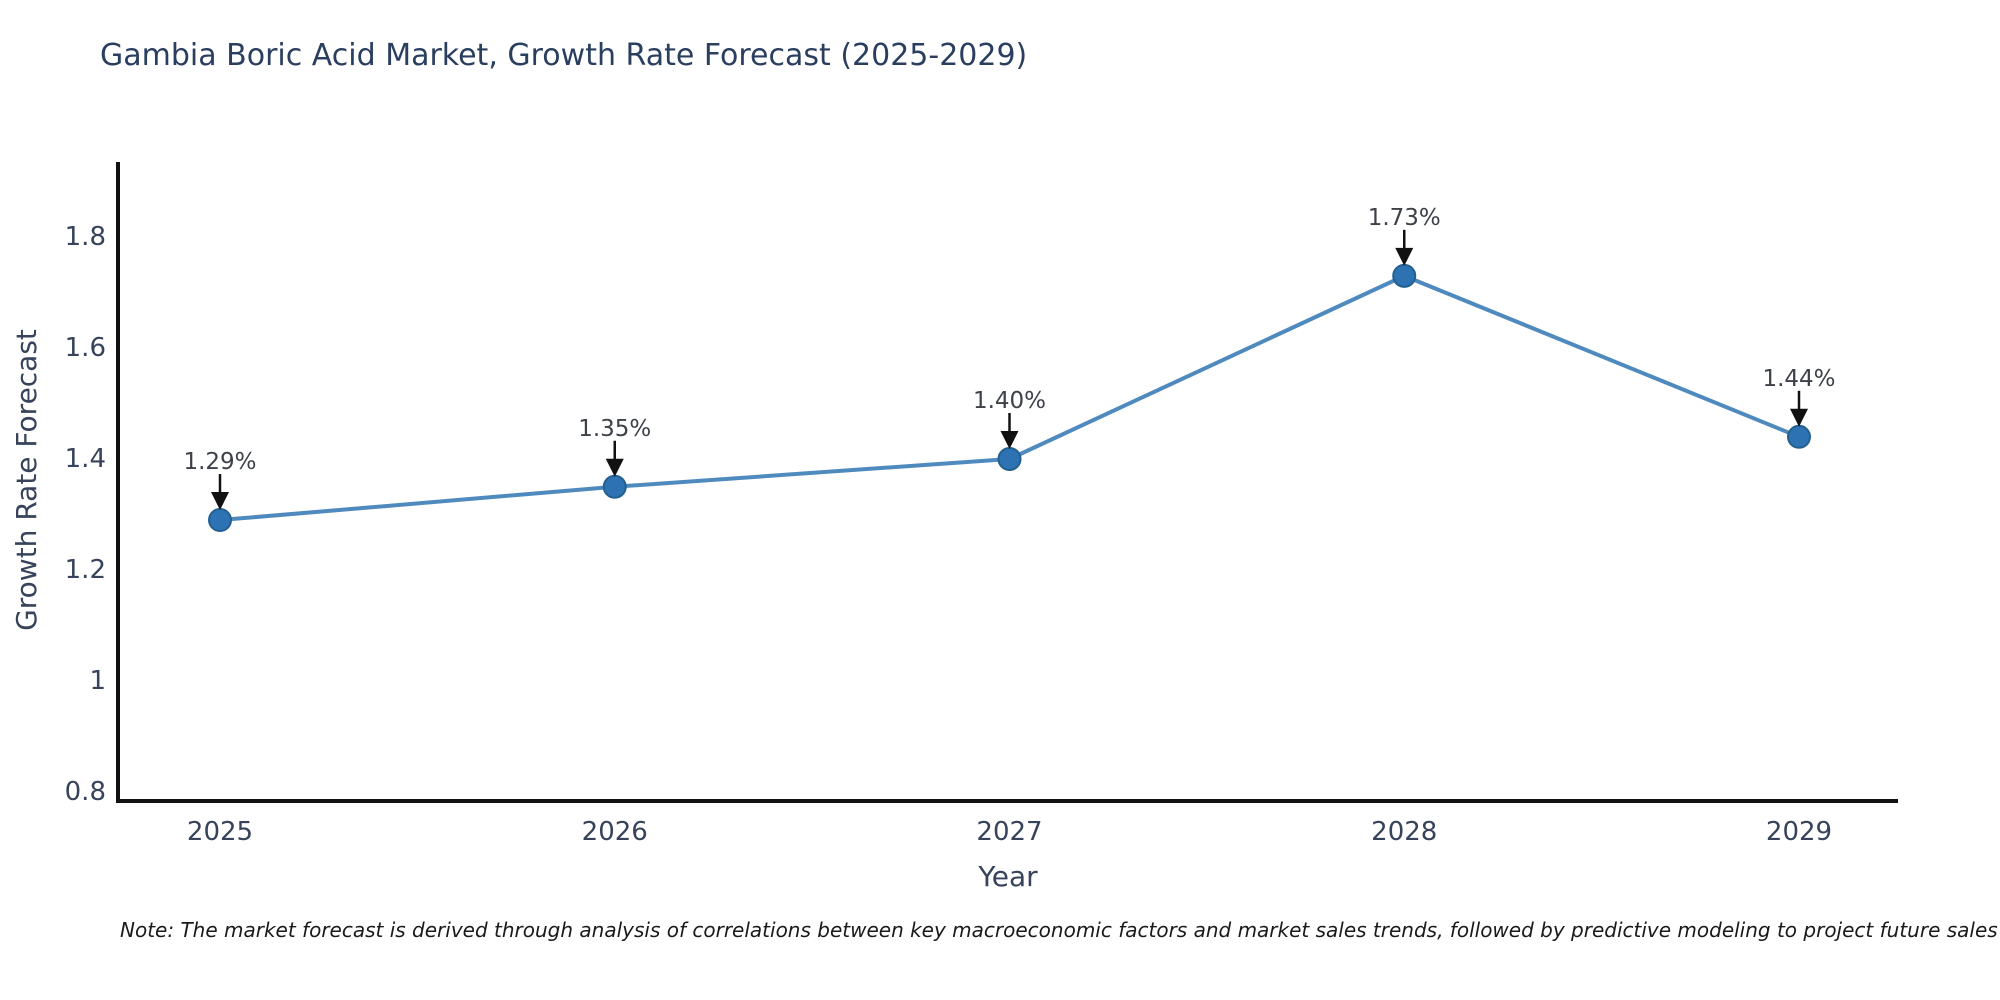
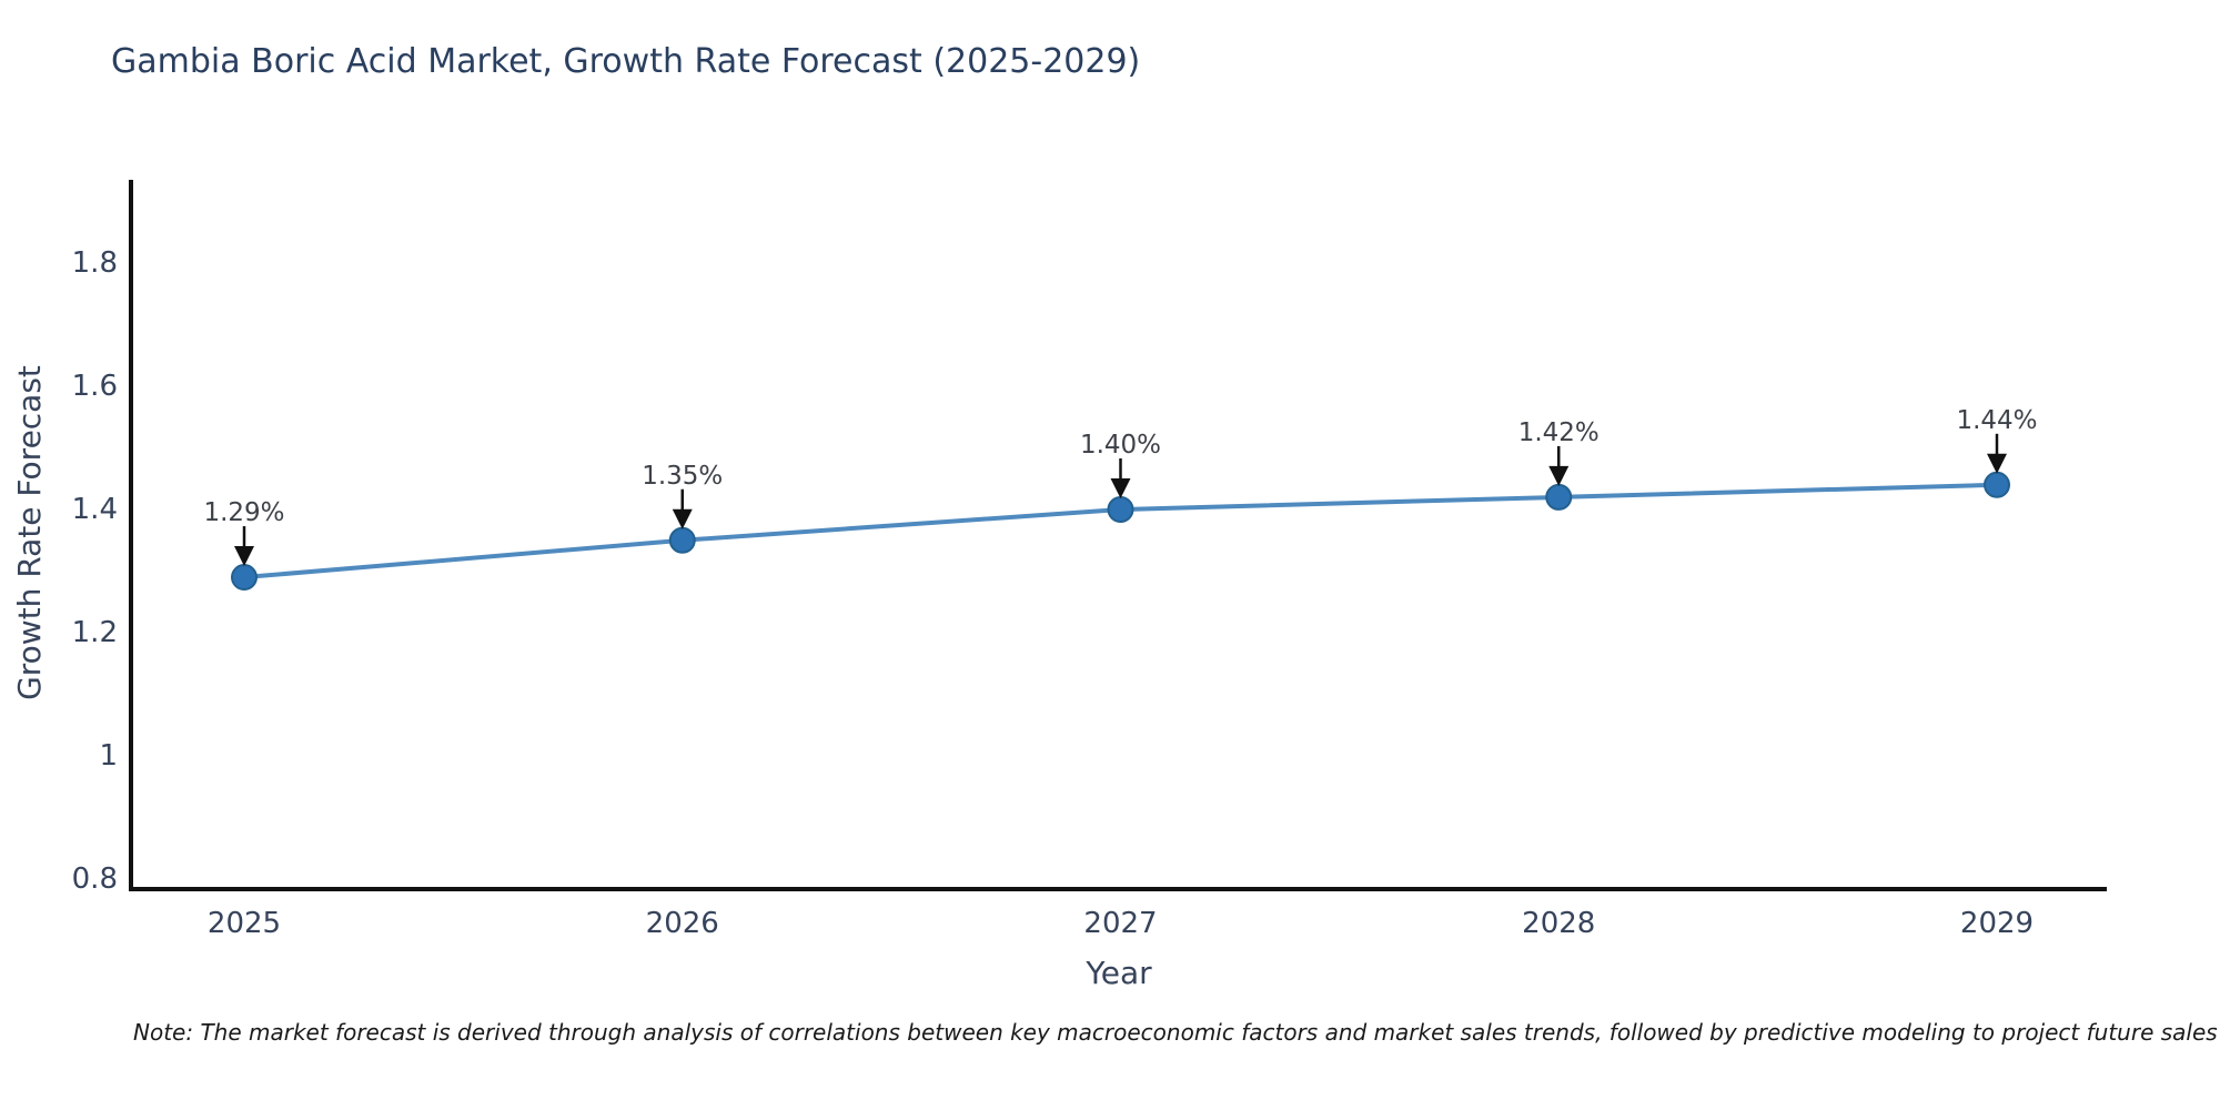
2028: 1.73% -> 1.42%
